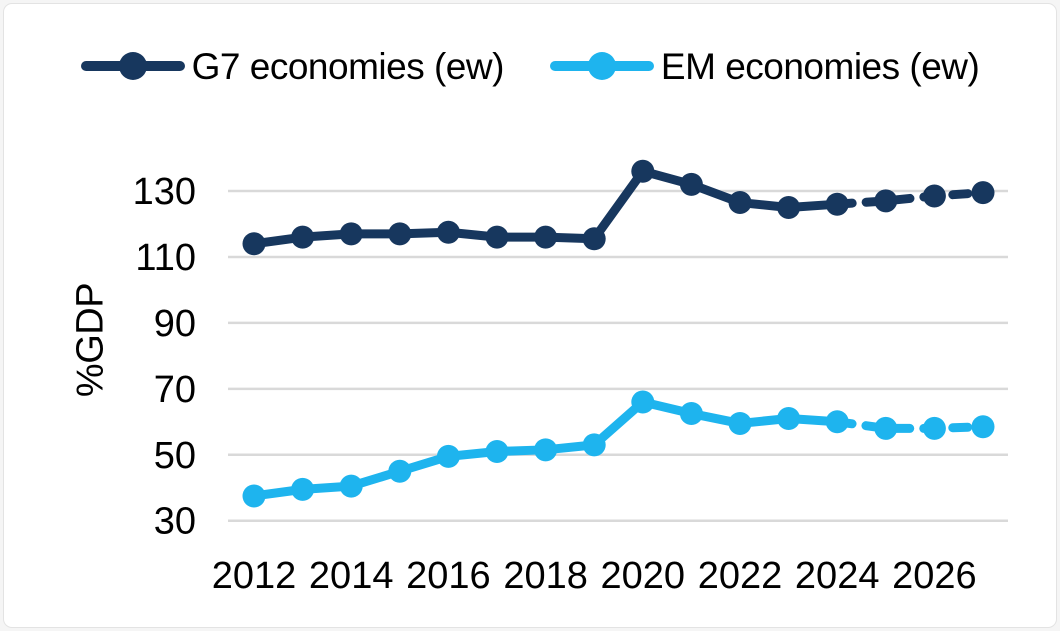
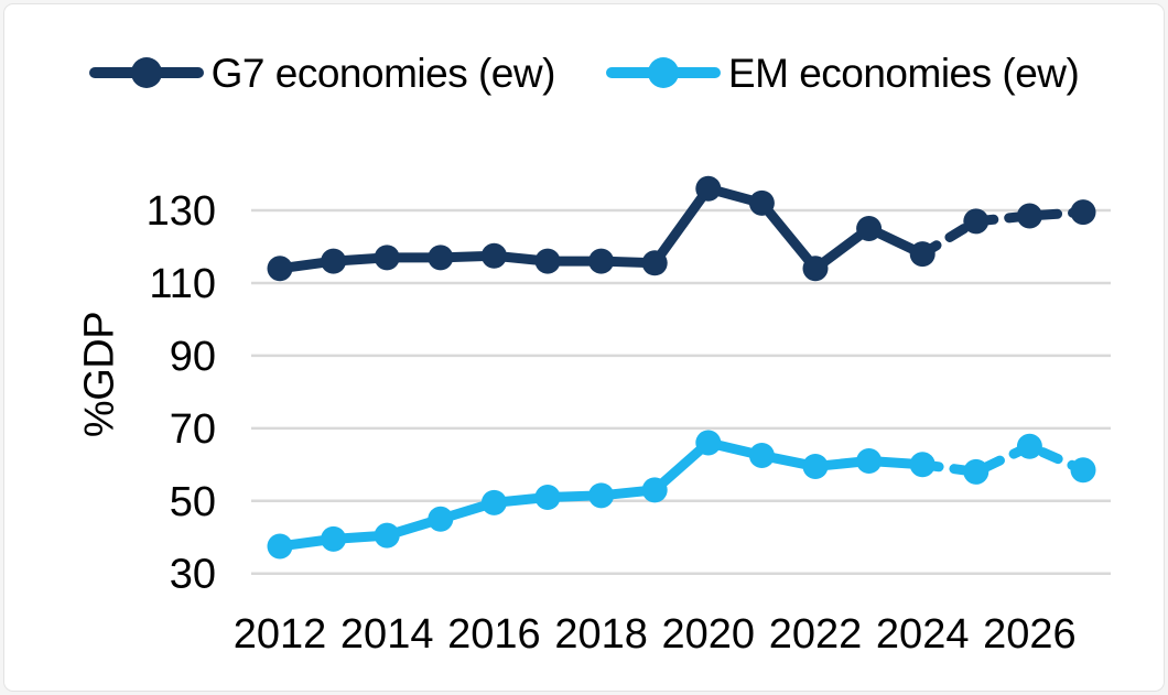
G7 economies (ew)/2022: 126 -> 114
G7 economies (ew)/2024: 126 -> 118
EM economies (ew)/2026: 58 -> 65
